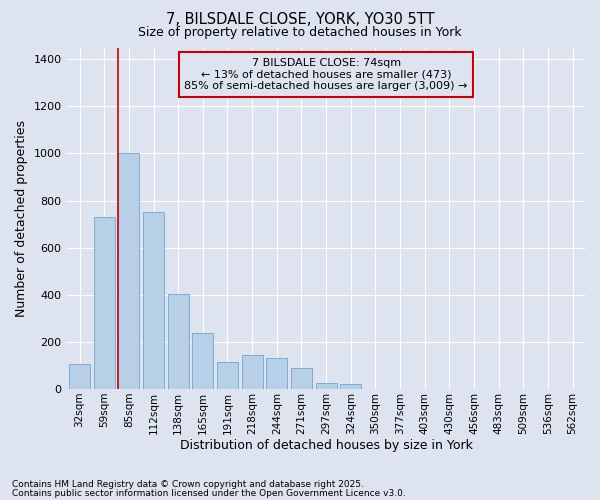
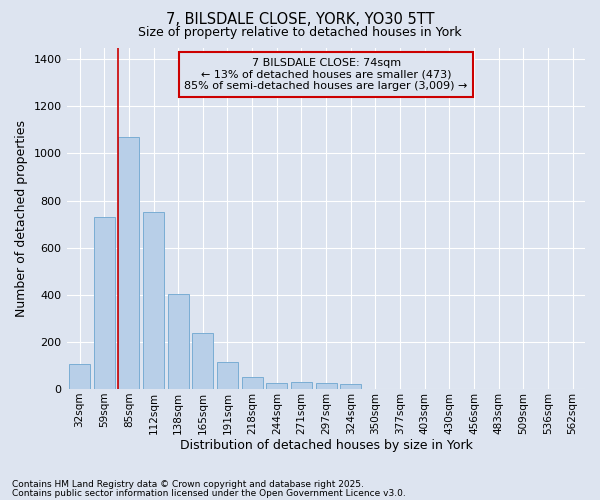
85sqm: 1000 -> 1070
218sqm: 145 -> 50
244sqm: 130 -> 25
271sqm: 90 -> 30
